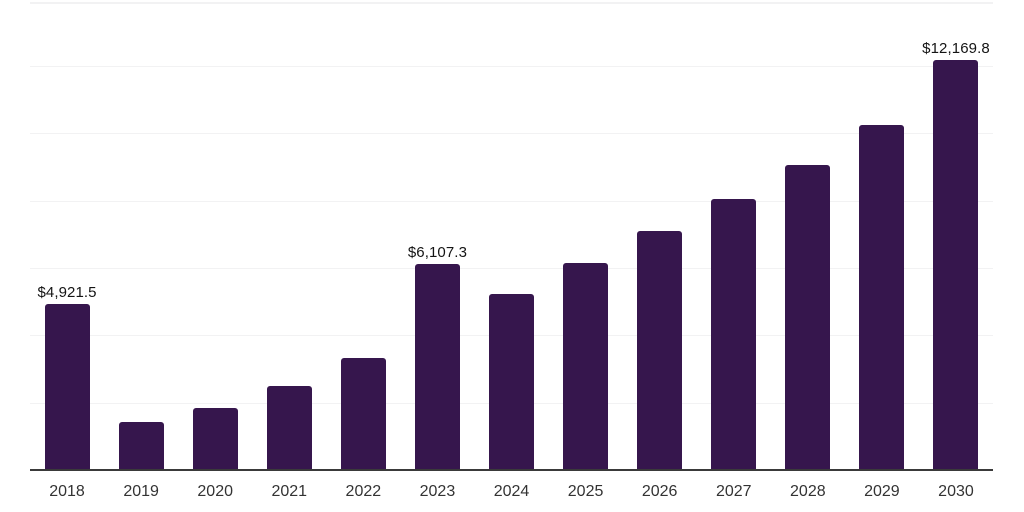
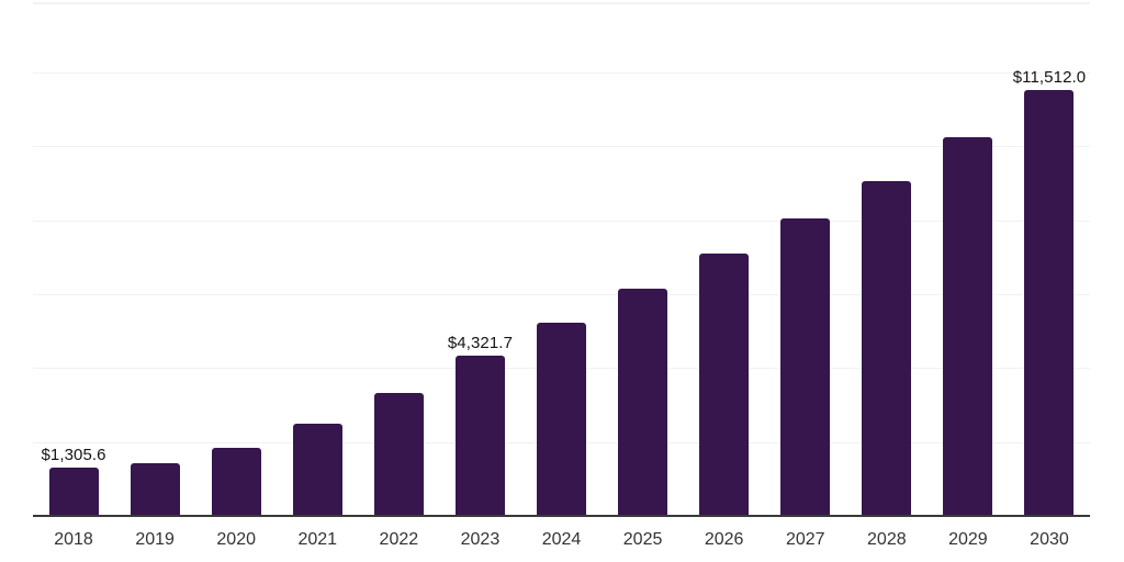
2018: $4,921.5 -> $1,305.6
2023: $6,107.3 -> $4,321.7
2030: $12,169.8 -> $11,512.0
